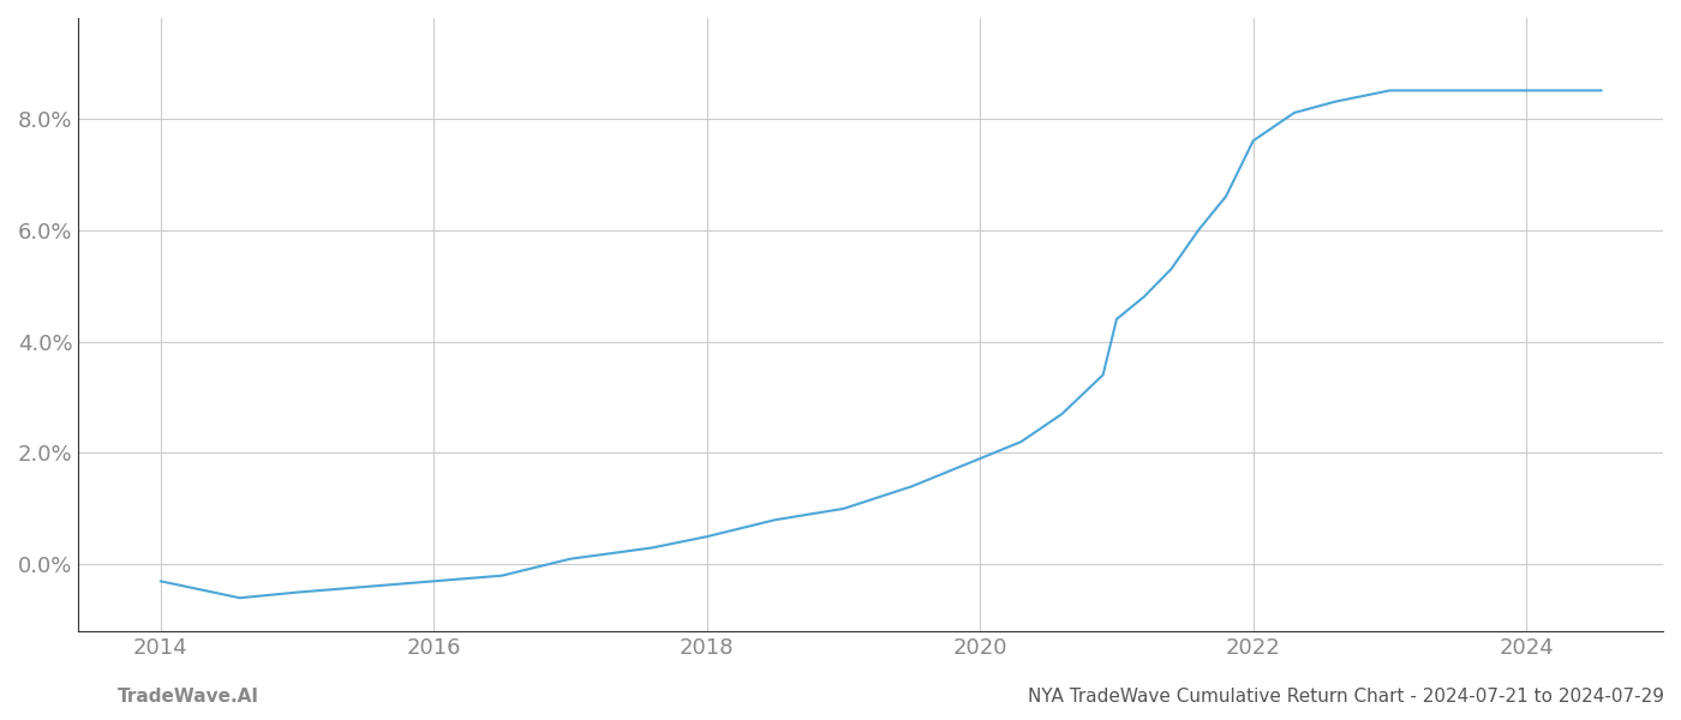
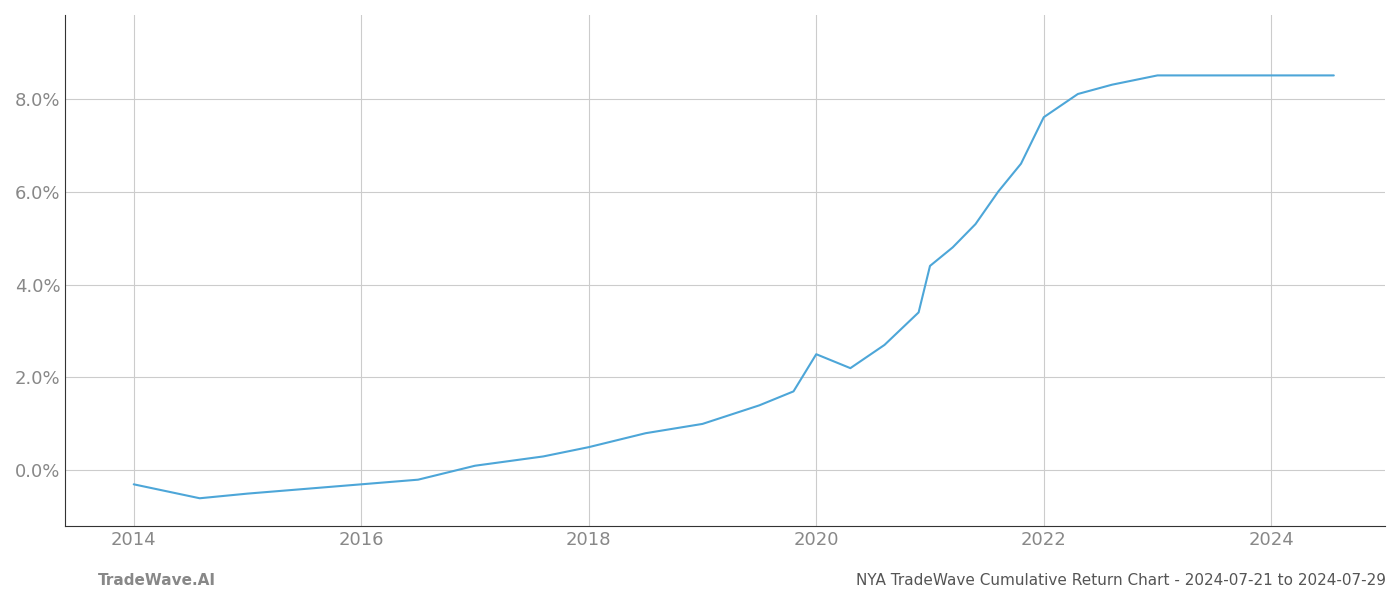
2020: 1.9% -> 2.5%
